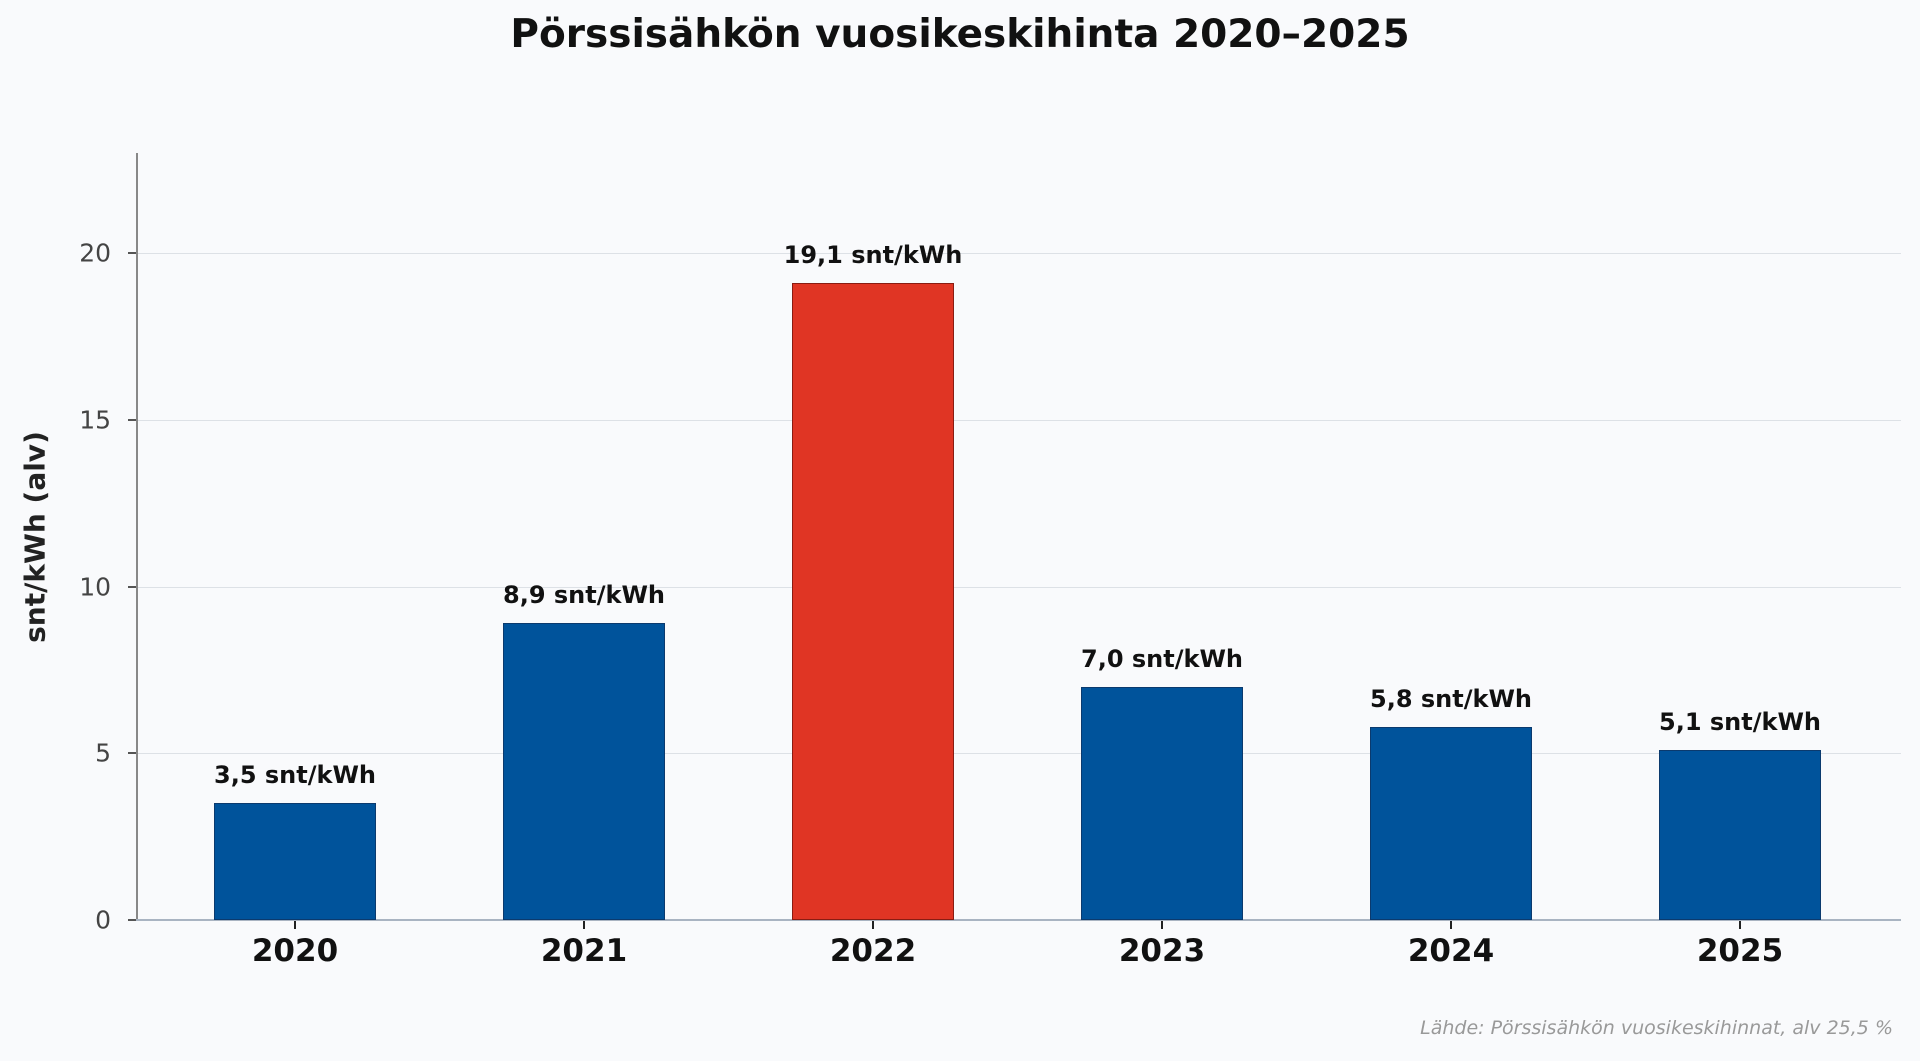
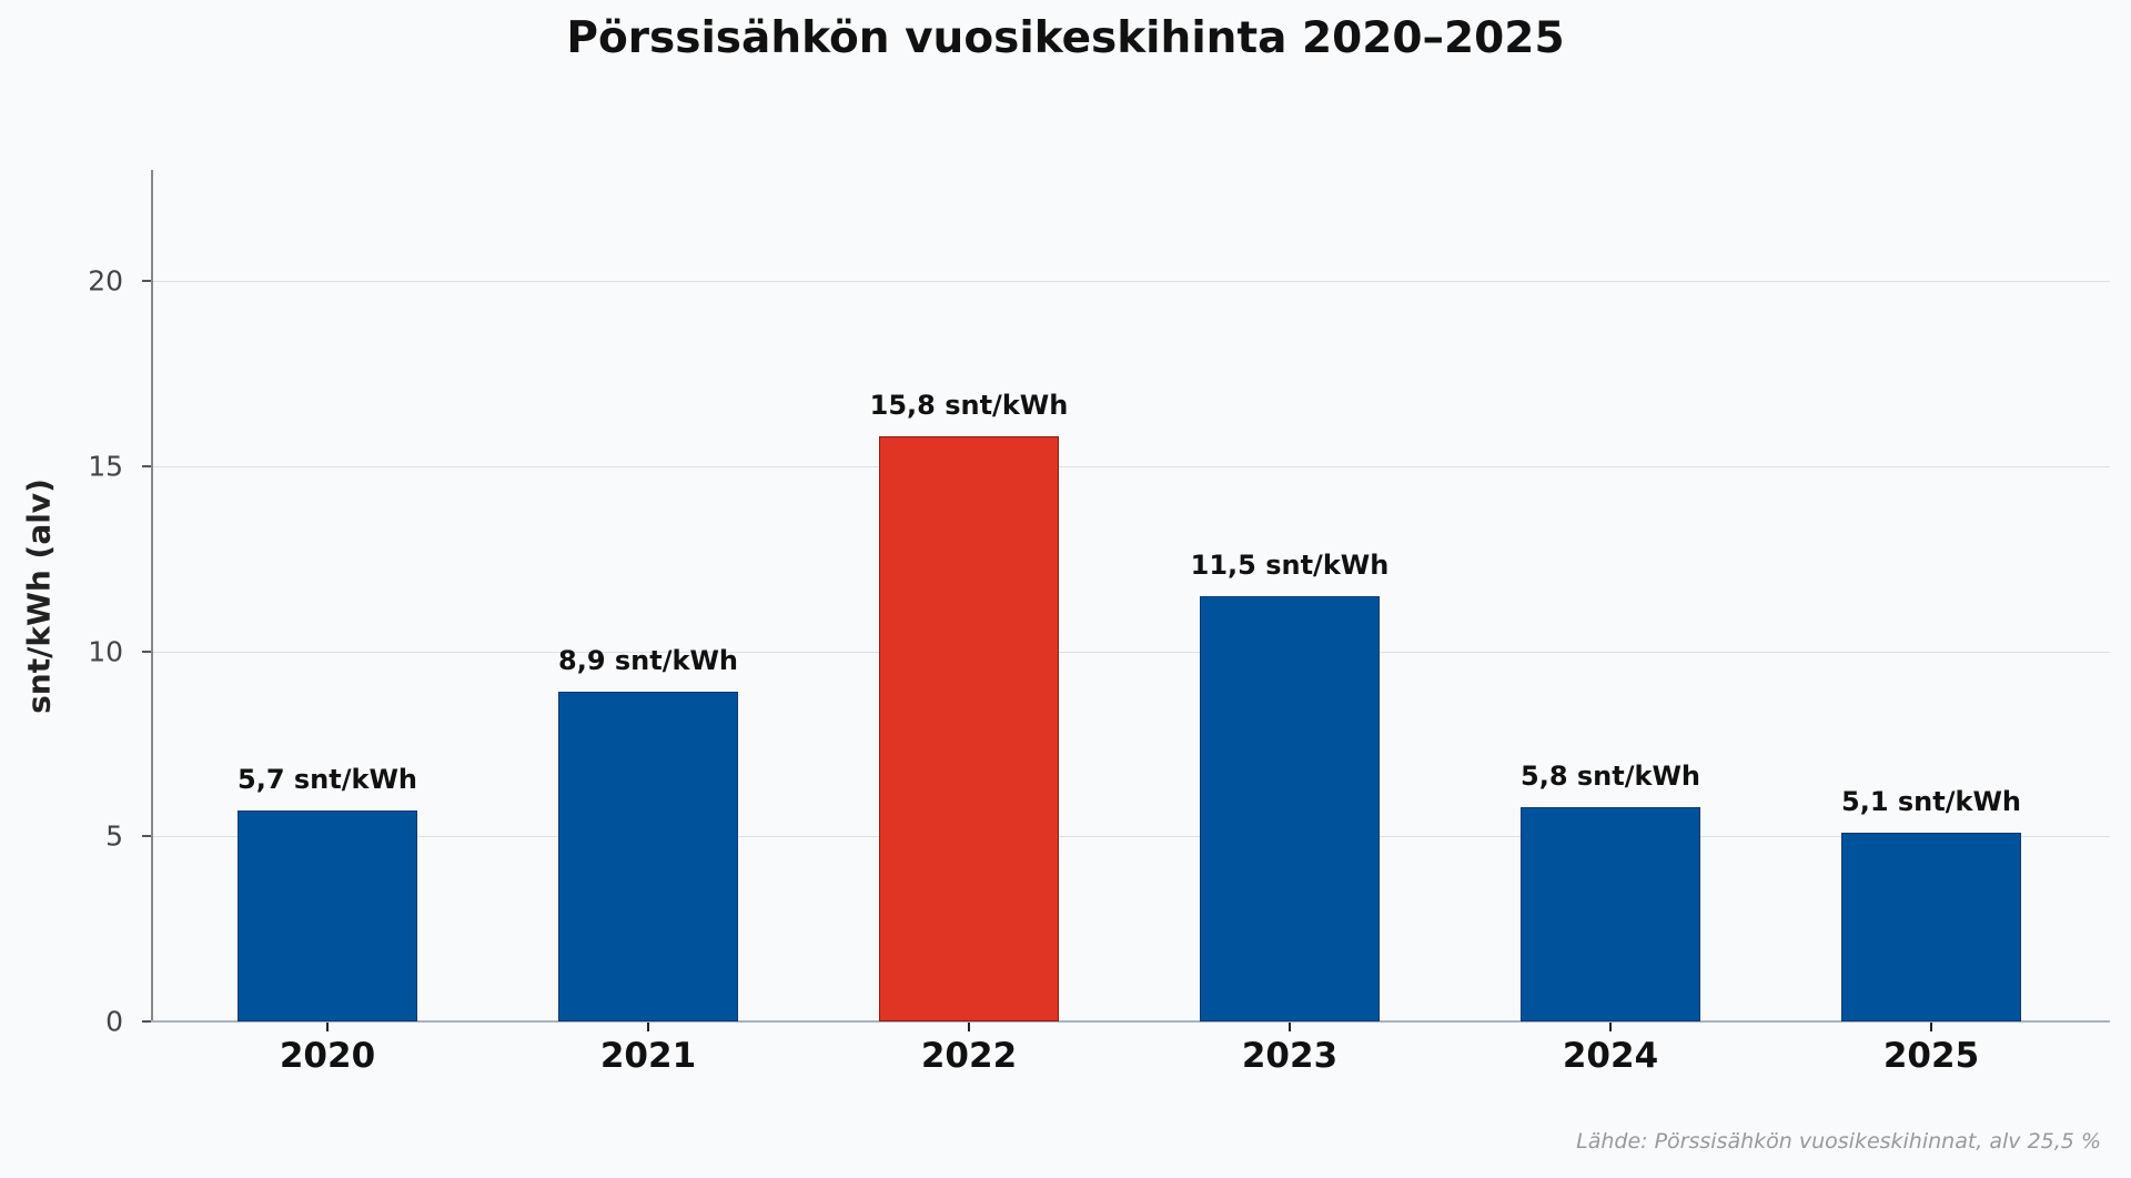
2020: 3,5 -> 5,7
2022: 19,1 -> 15,8
2023: 7,0 -> 11,5
